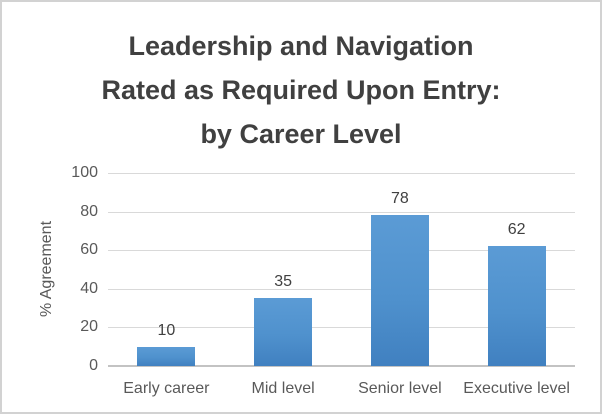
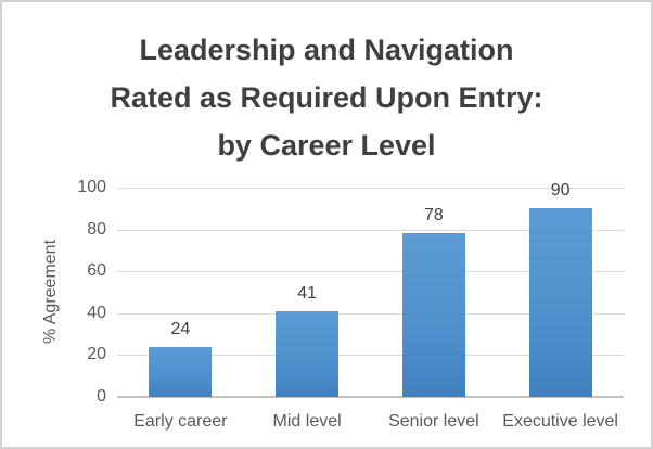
Early career: 10 -> 24
Mid level: 35 -> 41
Executive level: 62 -> 90
